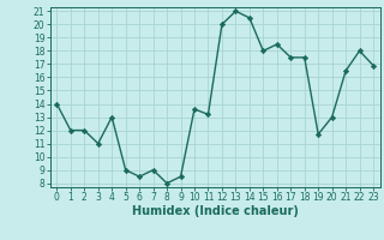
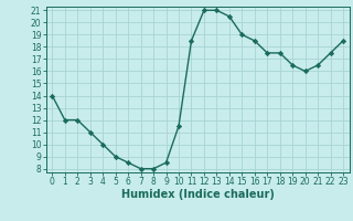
4: 13.0 -> 10.0
7: 9.0 -> 8.0
10: 13.6 -> 11.5
11: 13.2 -> 18.5
12: 20.0 -> 21.0
15: 18.0 -> 19.0
19: 11.7 -> 16.5
20: 13.0 -> 16.0
22: 18.0 -> 17.5
23: 16.9 -> 18.5
